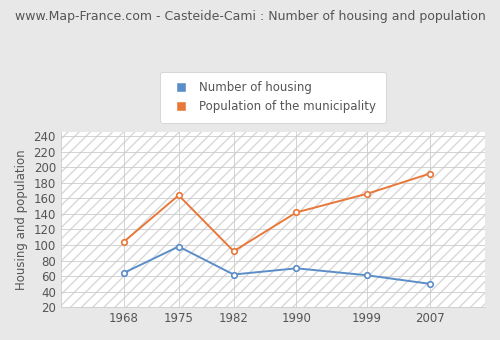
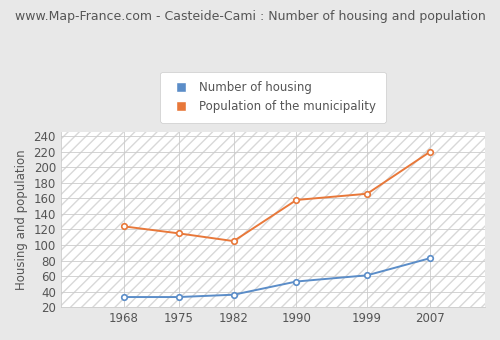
Number of housing/1968: 64 -> 33
Population of the municipality/1968: 104 -> 124
Number of housing/1975: 98 -> 33
Population of the municipality/1975: 164 -> 115
Number of housing/1982: 62 -> 36
Population of the municipality/1982: 92 -> 105
Number of housing/1990: 70 -> 53
Population of the municipality/1990: 142 -> 158
Number of housing/2007: 50 -> 83
Population of the municipality/2007: 192 -> 220
